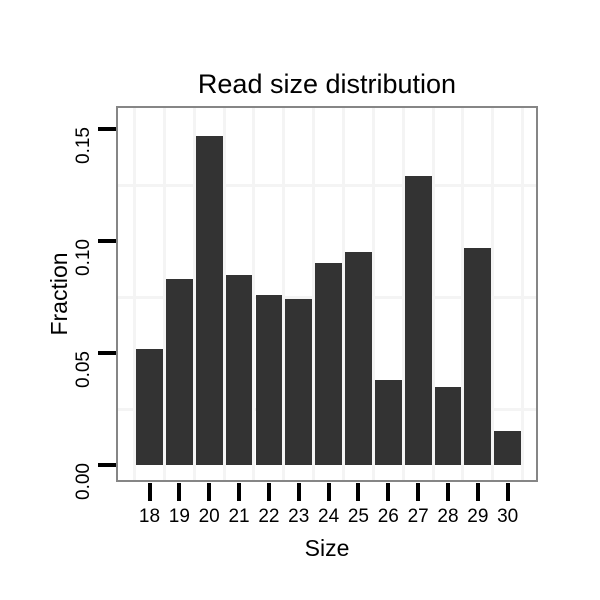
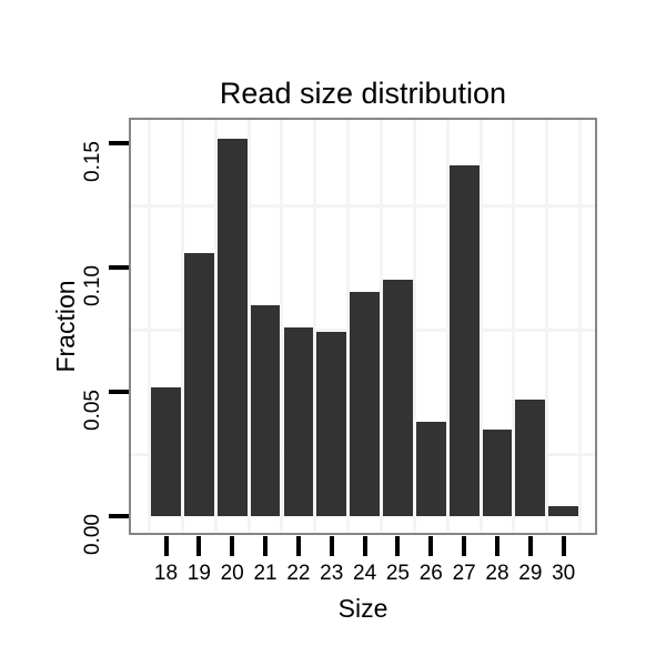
19: 0.083 -> 0.106
20: 0.147 -> 0.152
27: 0.129 -> 0.141
29: 0.097 -> 0.047
30: 0.015 -> 0.004
